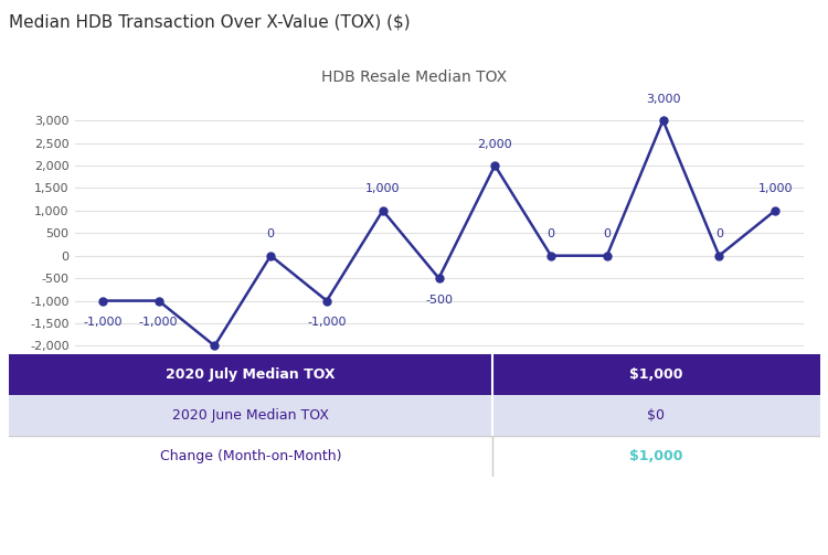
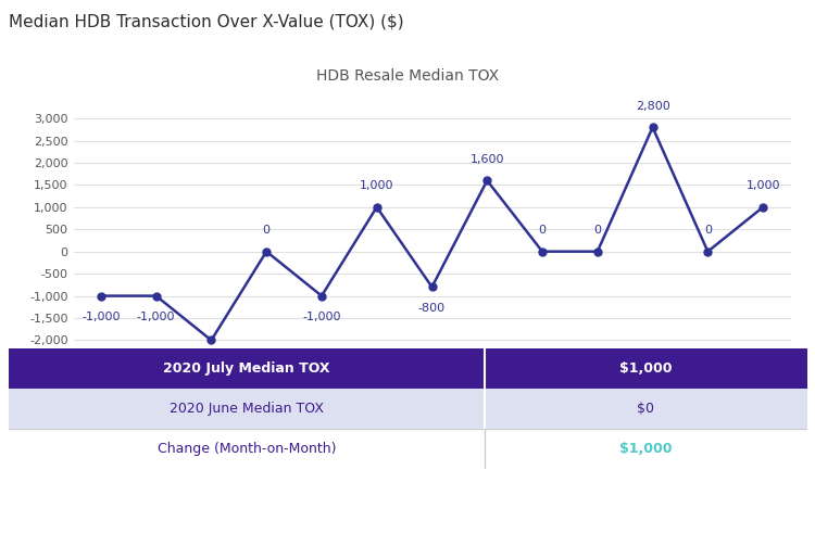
2020/1: -500 -> -800
2020/2: 2,000 -> 1,600
2020/5: 3,000 -> 2,800
